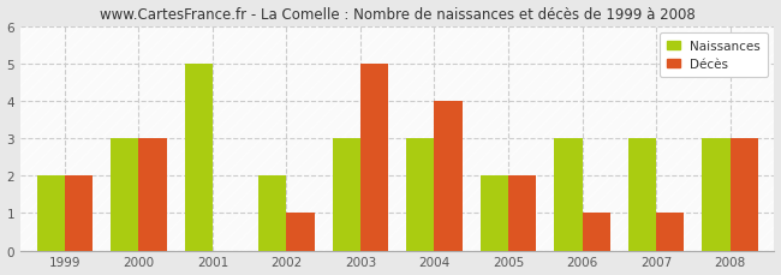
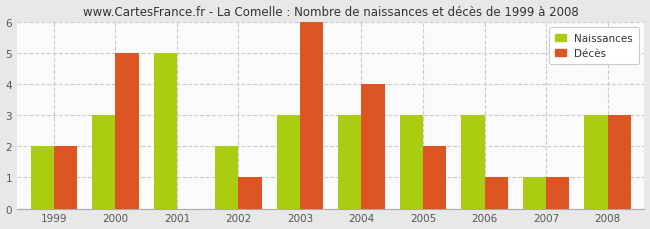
Décès/2000: 3 -> 5
Décès/2003: 5 -> 6
Naissances/2005: 2 -> 3
Naissances/2007: 3 -> 1
